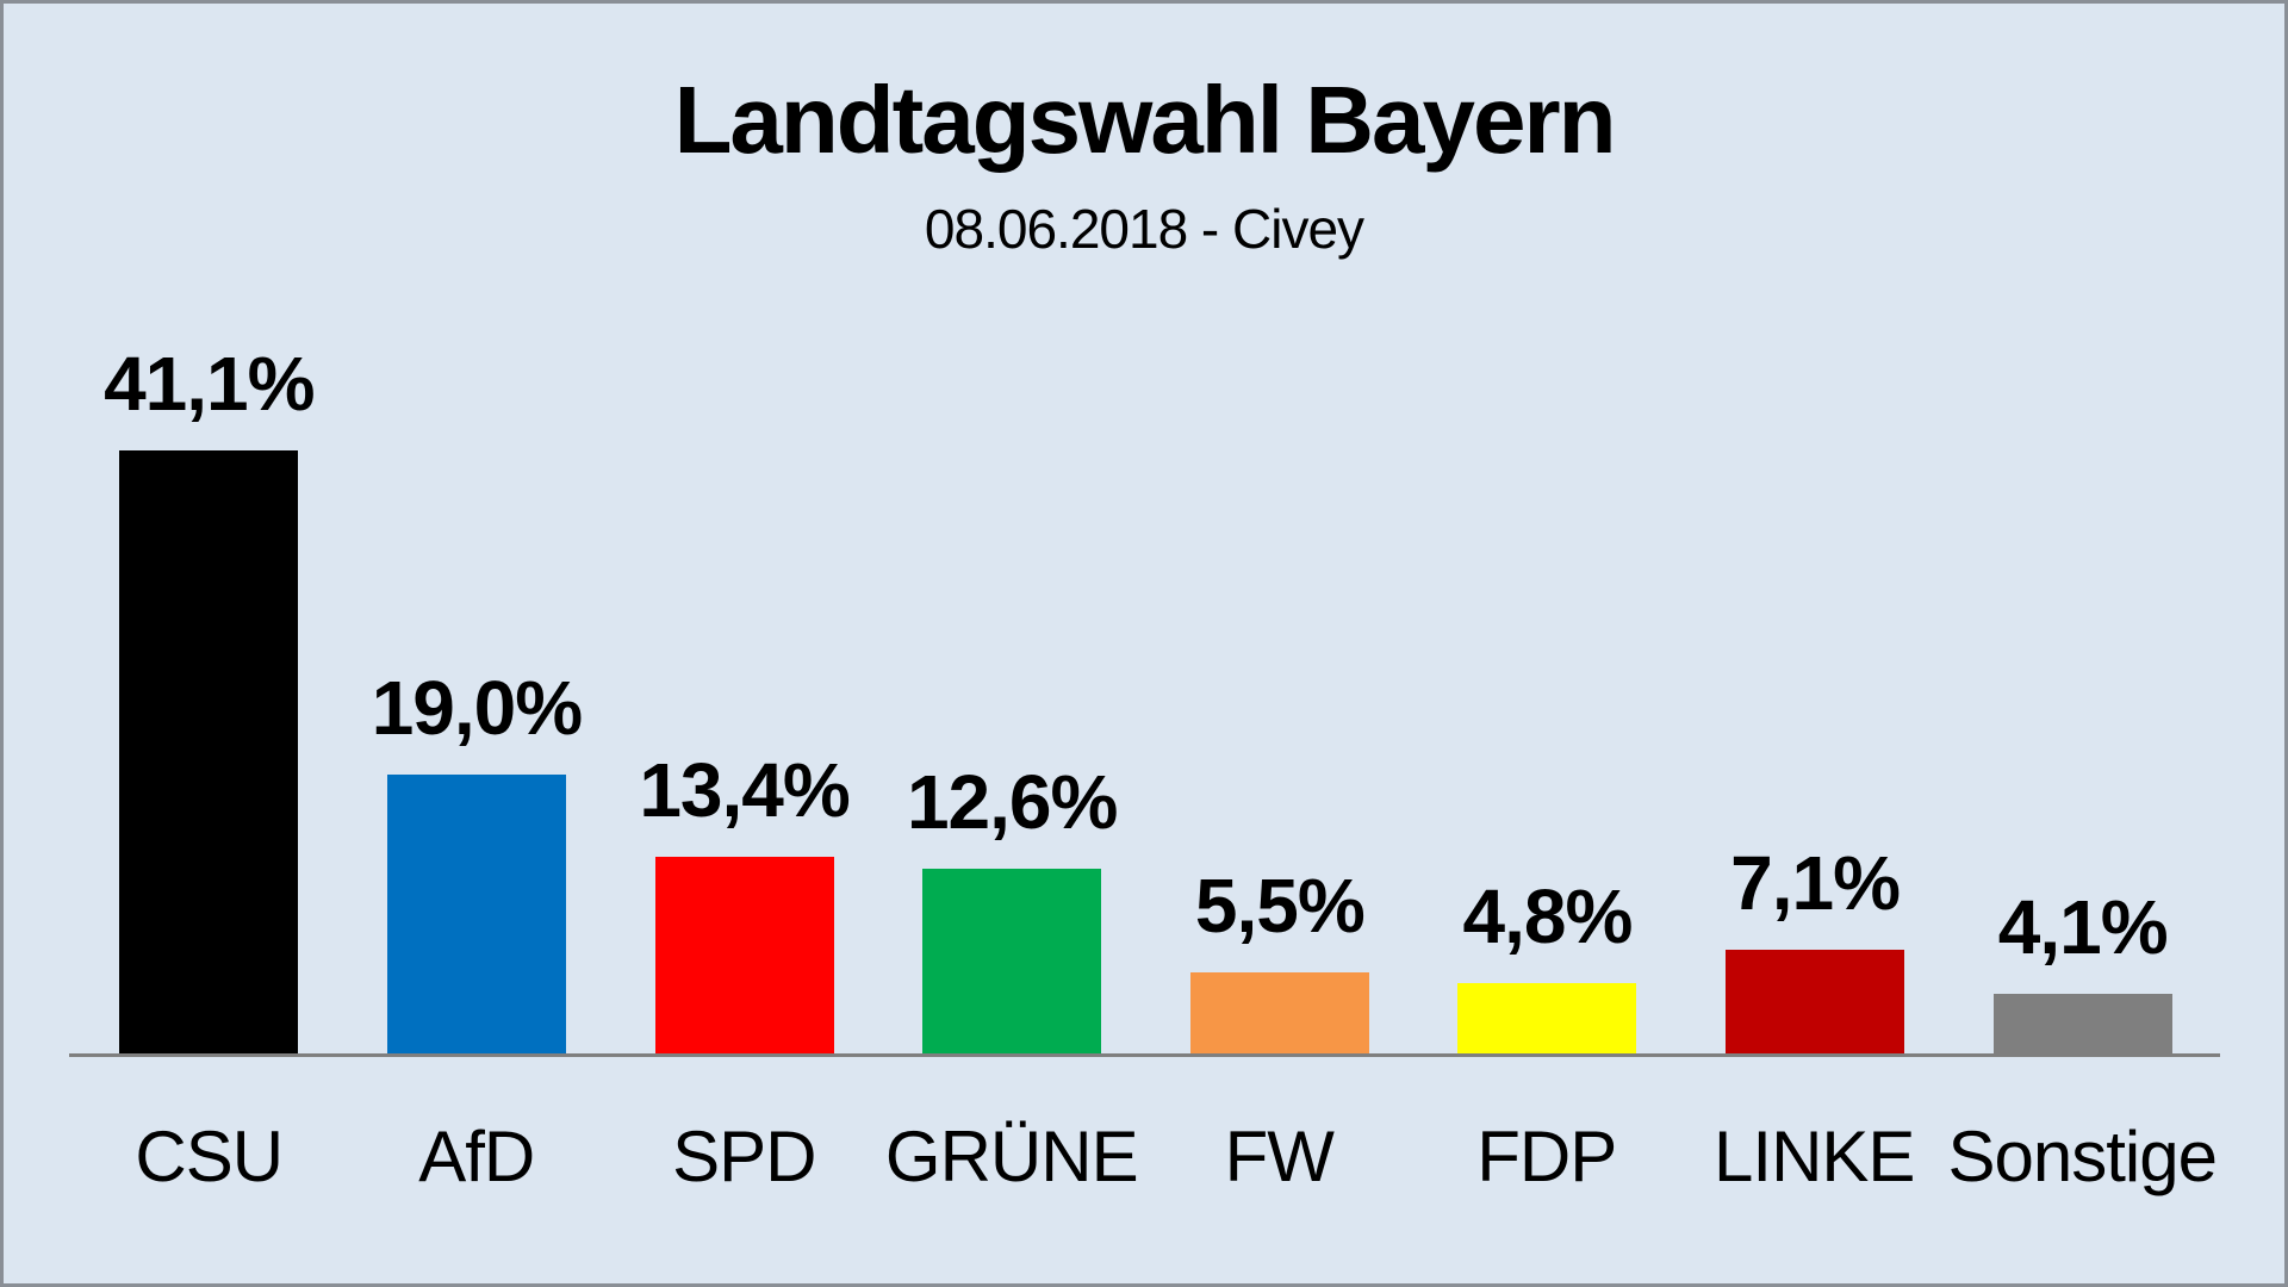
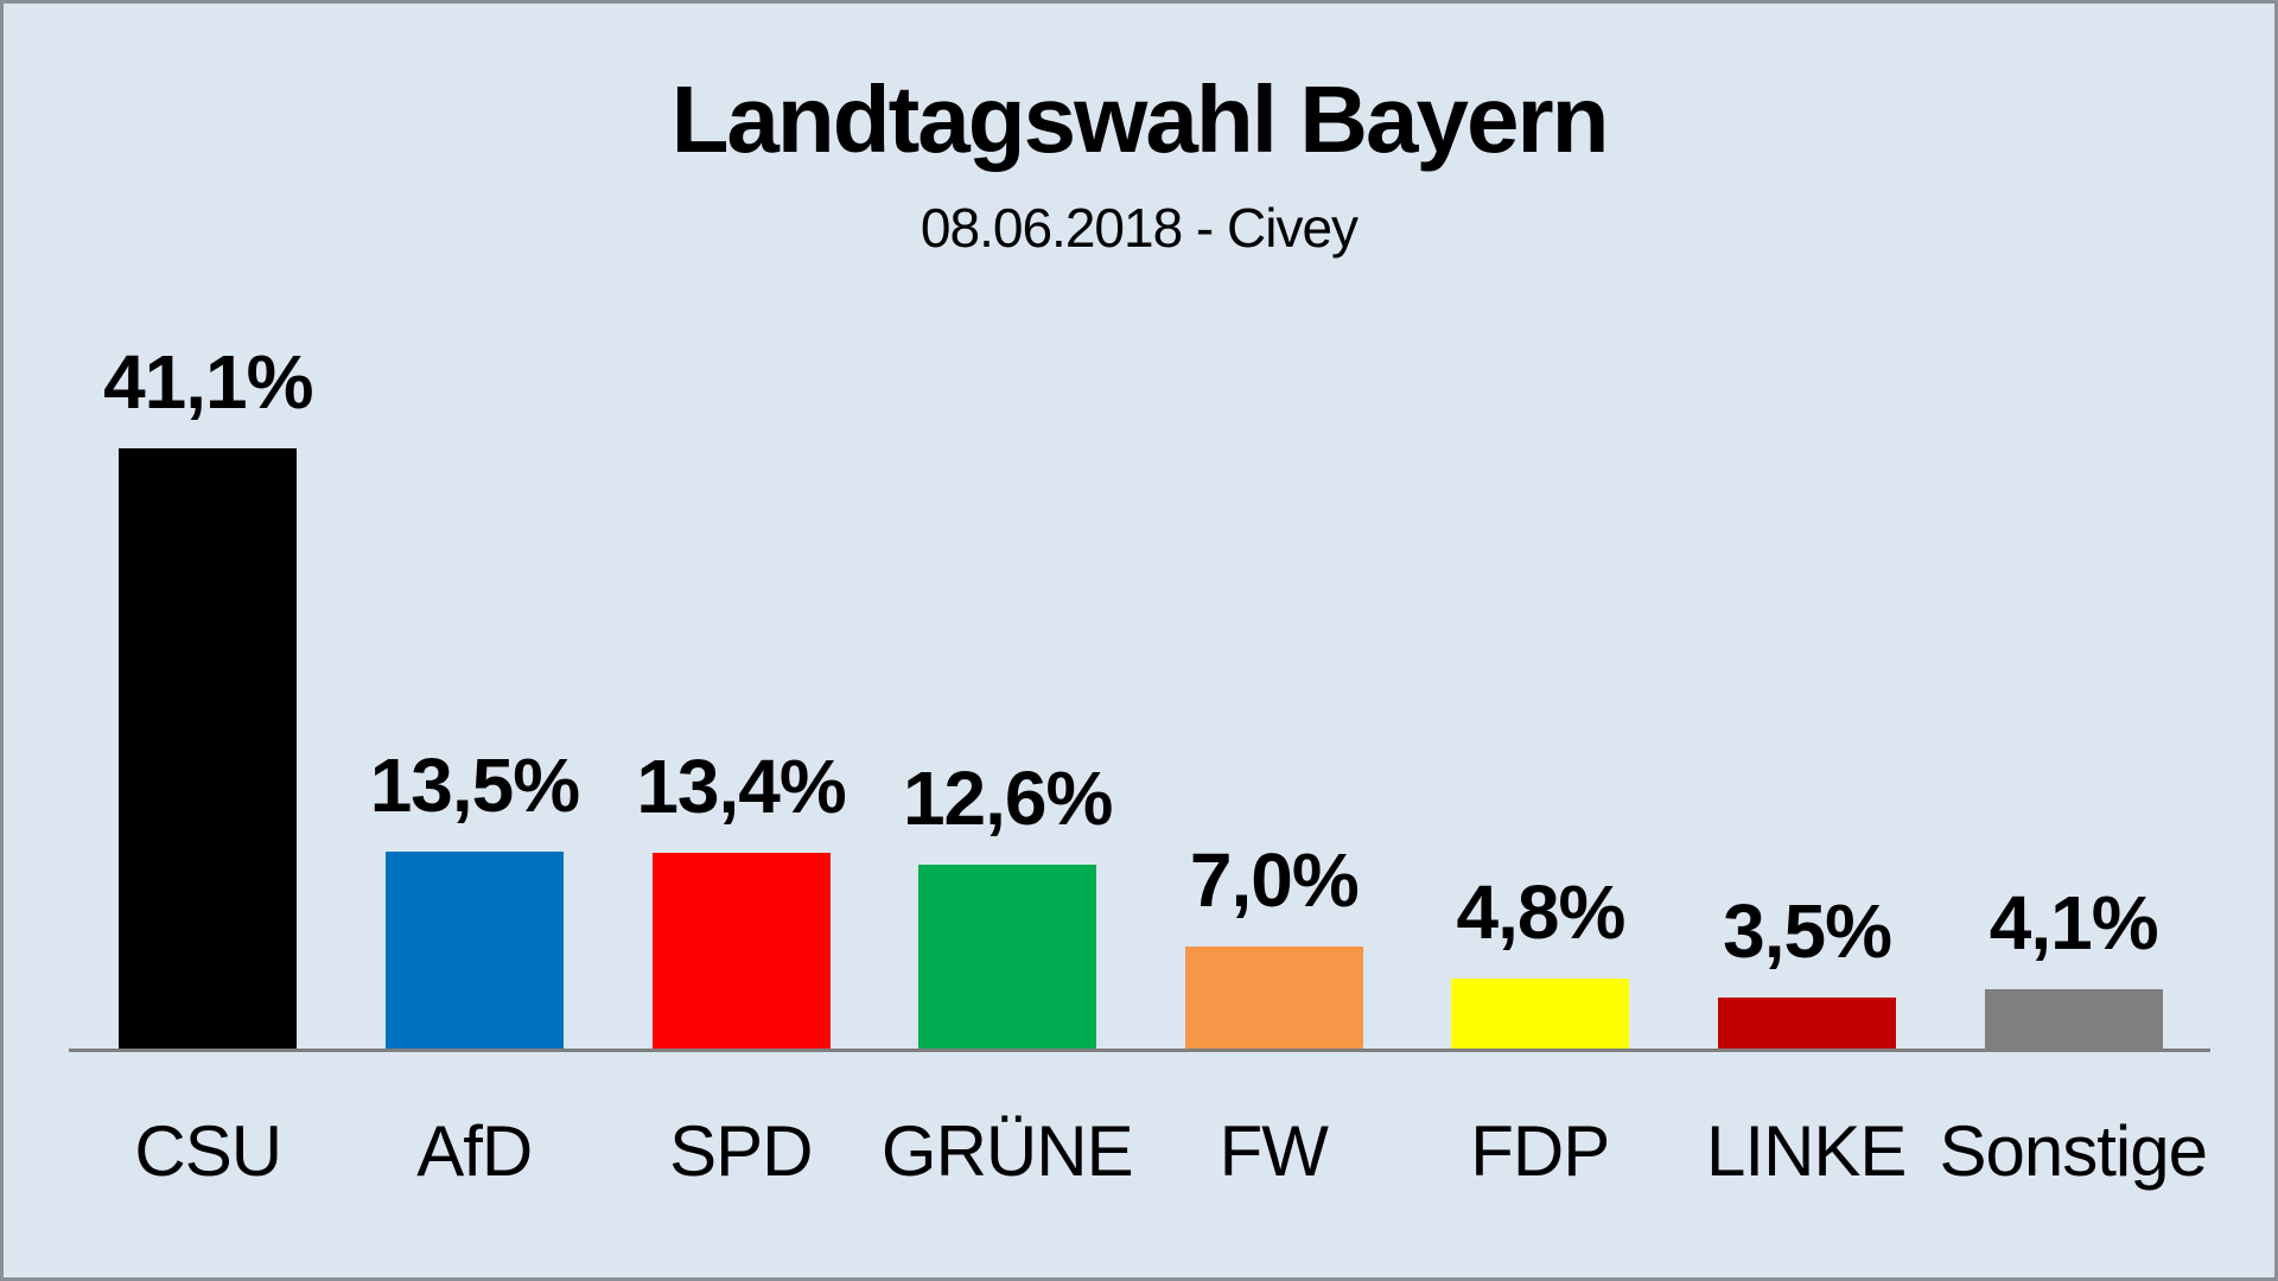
AfD: 19,0% -> 13,5%
FW: 5,5% -> 7,0%
LINKE: 7,1% -> 3,5%
